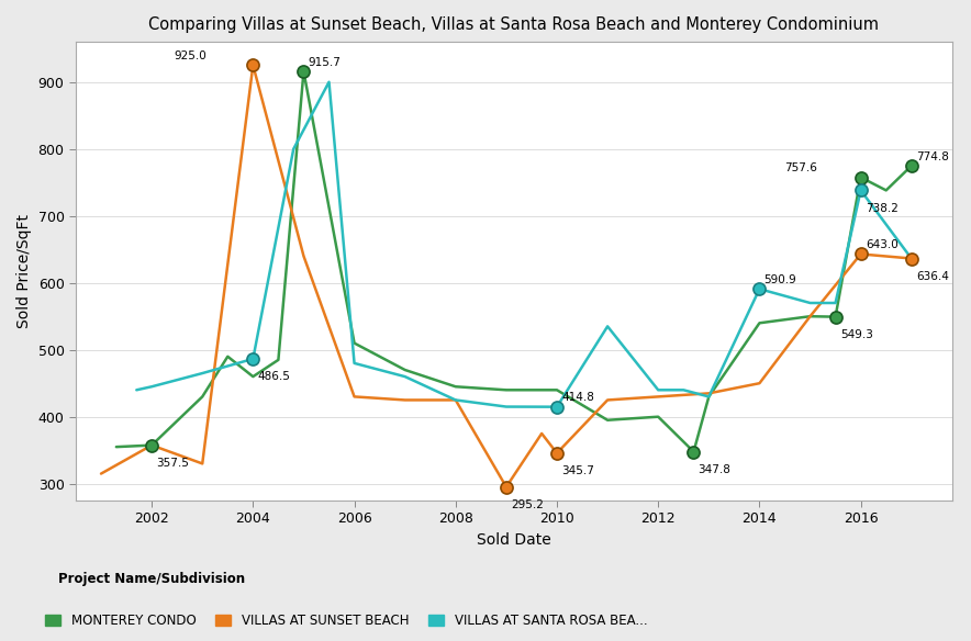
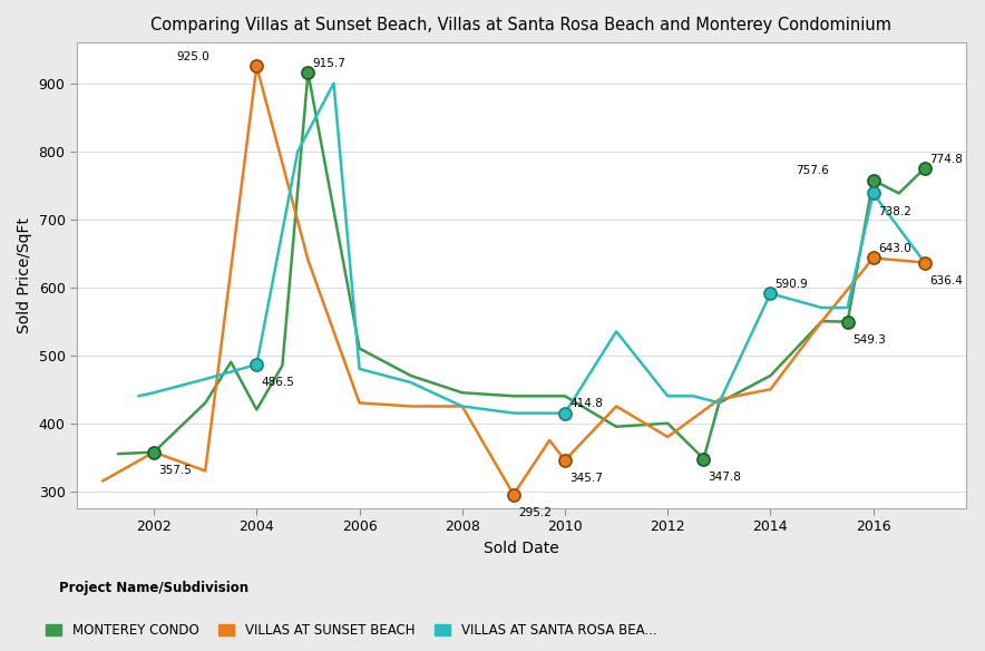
MONTEREY CONDO/2004: 460 -> 420
VILLAS AT SUNSET BEACH/2012: 430 -> 380
MONTEREY CONDO/2014: 540 -> 470
